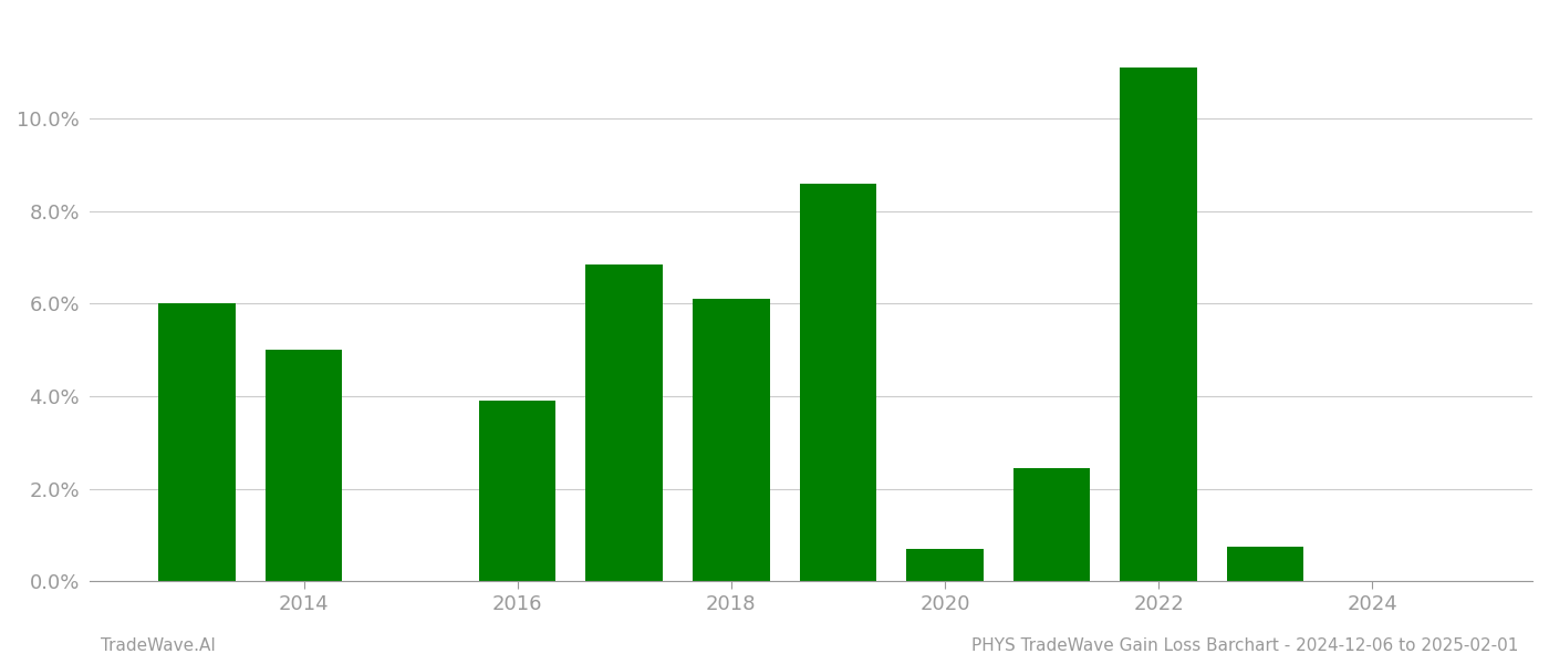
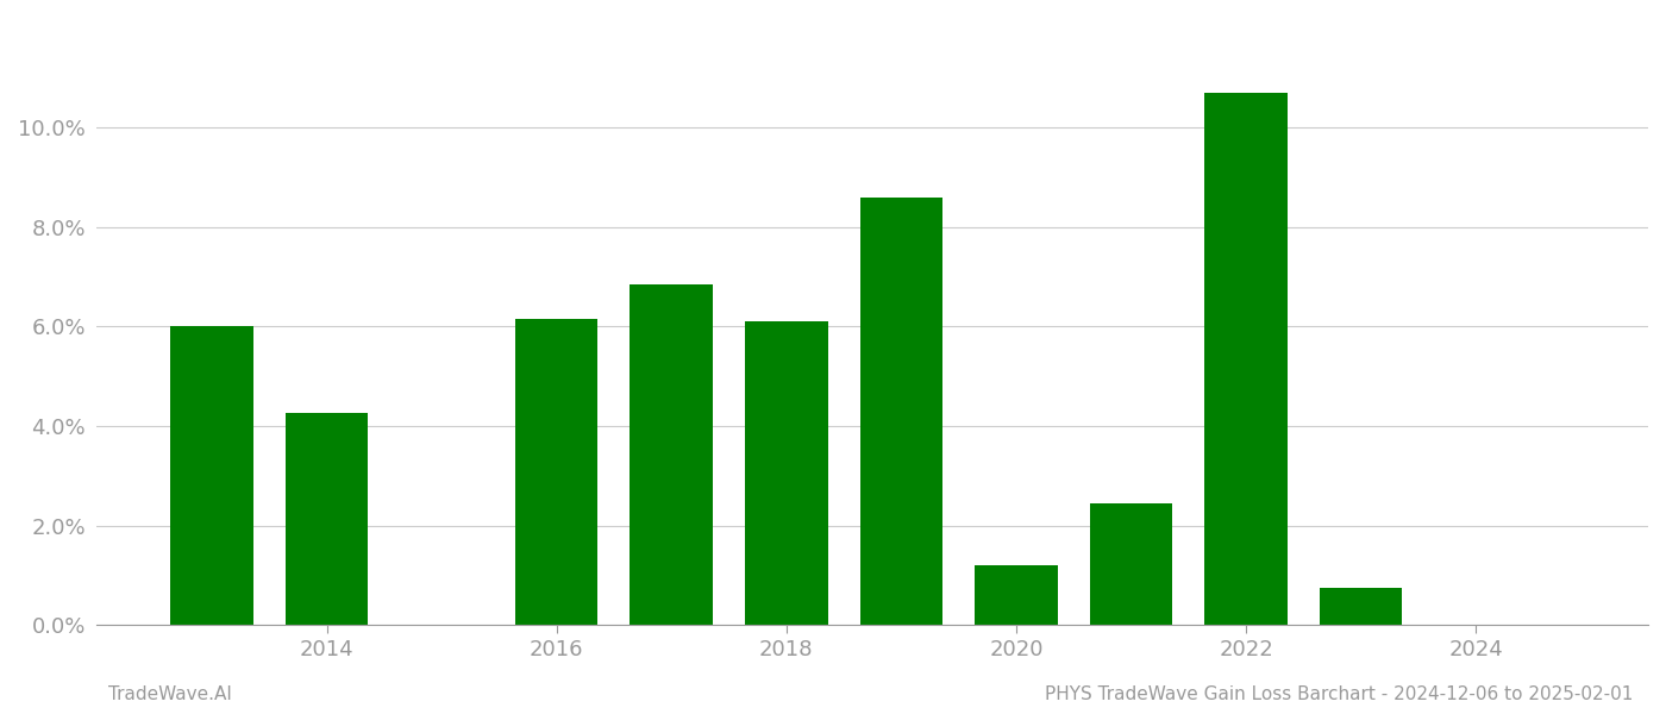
2014: 5.00% -> 4.25%
2016: 3.90% -> 6.15%
2020: 0.70% -> 1.20%
2022: 11.10% -> 10.70%
